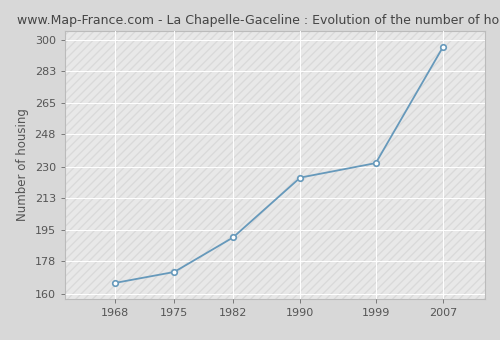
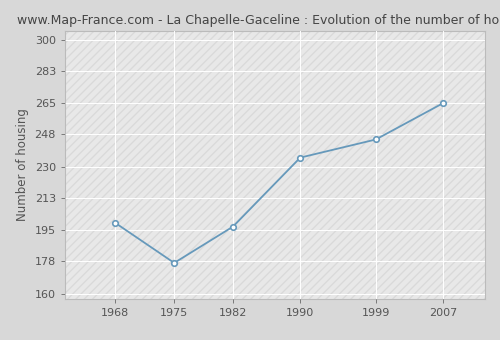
1968: 166 -> 199
1975: 172 -> 177
1982: 191 -> 197
1990: 224 -> 235
1999: 232 -> 245
2007: 296 -> 265
